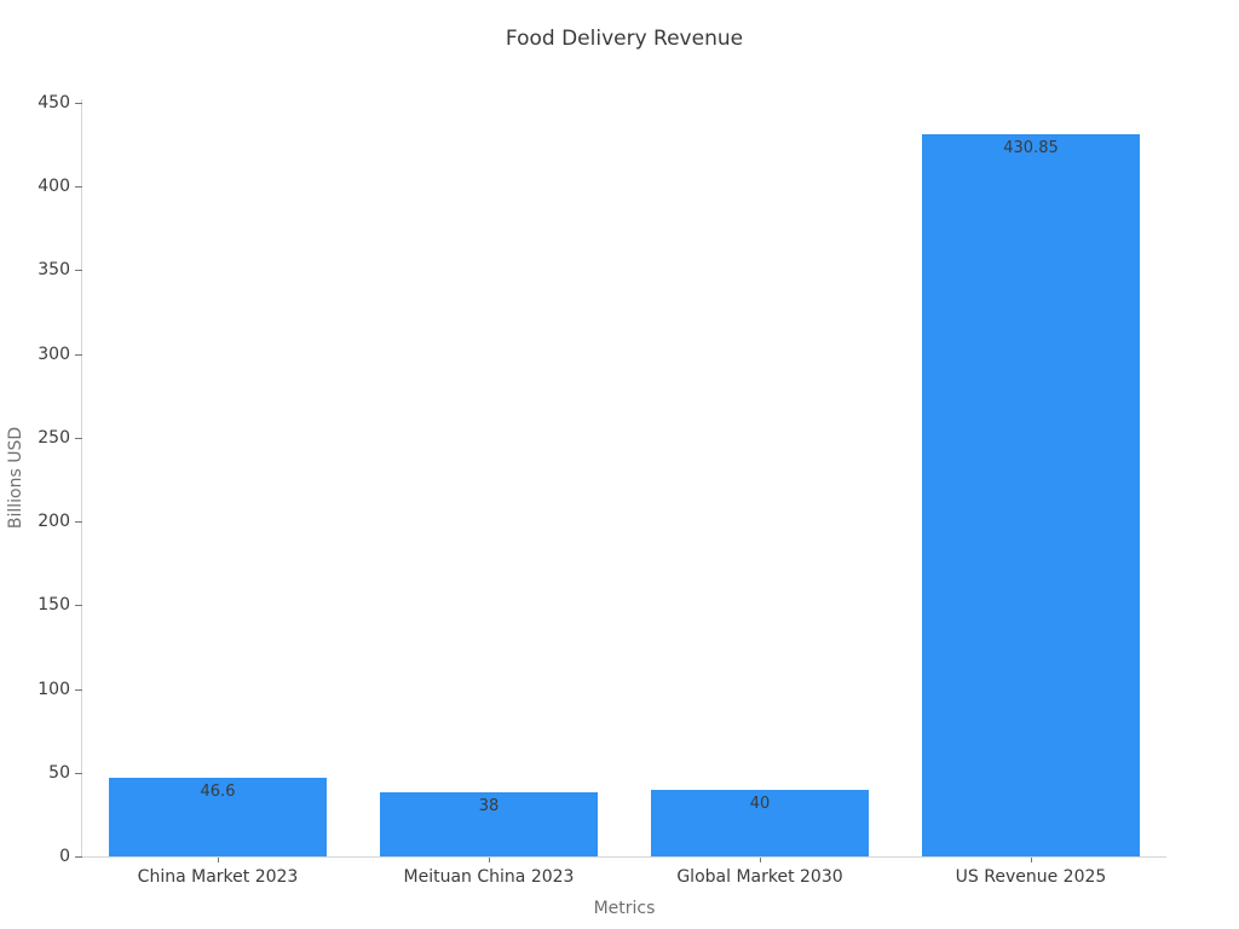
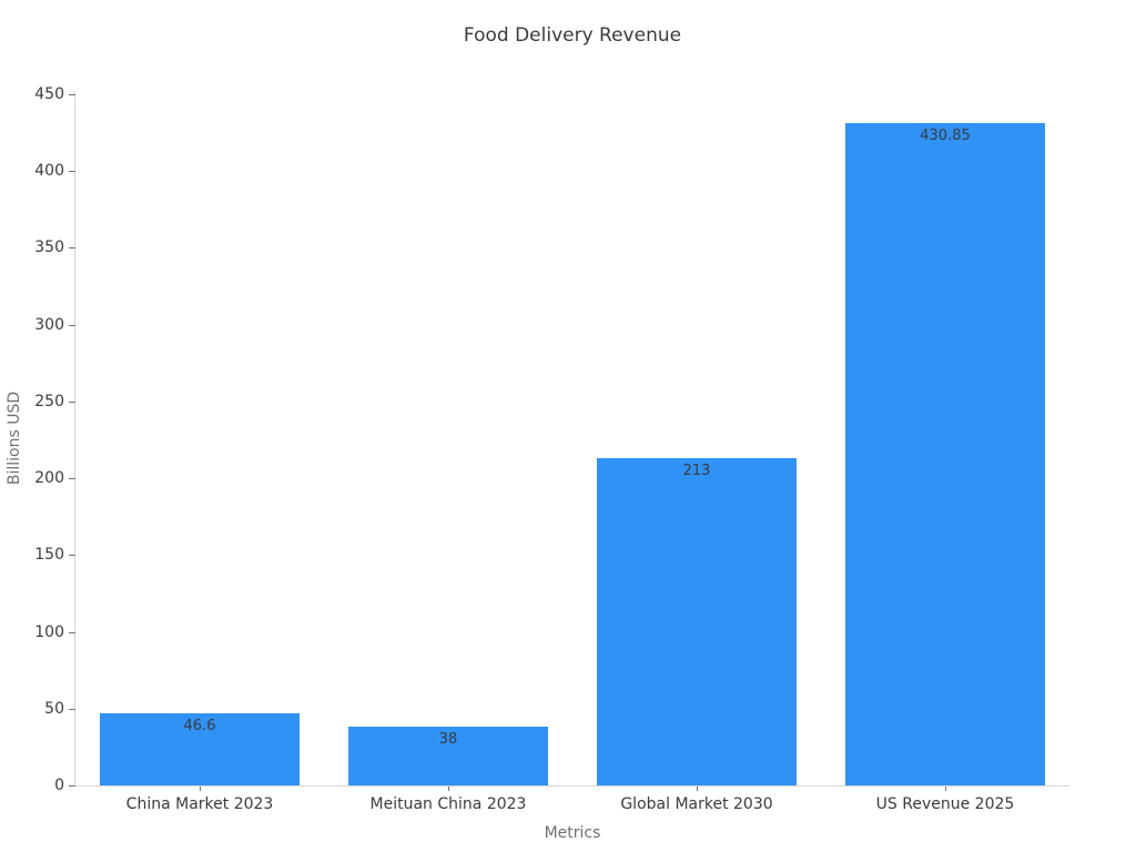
Global Market 2030: 40 -> 213
